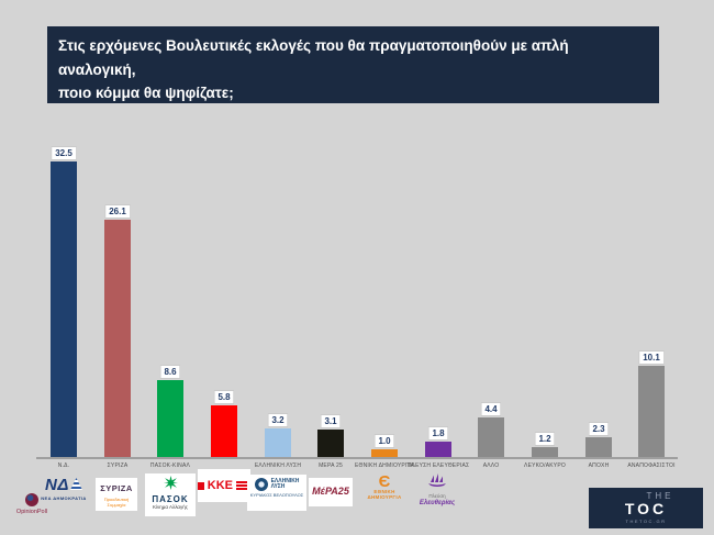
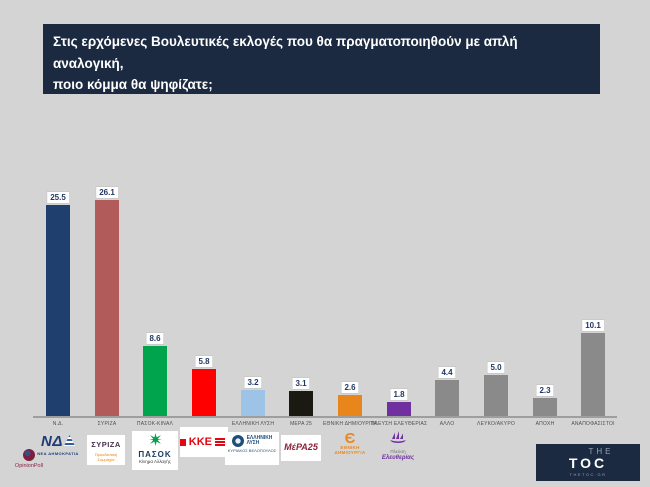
Ν.Δ.: 32.5 -> 25.5
ΕΘΝΙΚΗ ΔΗΜΙΟΥΡΓΙΑ: 1.0 -> 2.6
ΛΕΥΚΟ/ΑΚΥΡΟ: 1.2 -> 5.0
